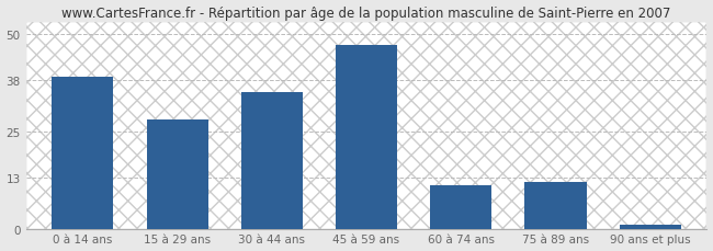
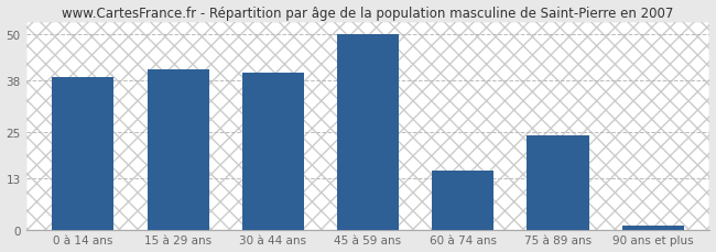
15 à 29 ans: 28 -> 41
30 à 44 ans: 35 -> 40
45 à 59 ans: 47 -> 50
60 à 74 ans: 11 -> 15
75 à 89 ans: 12 -> 24
